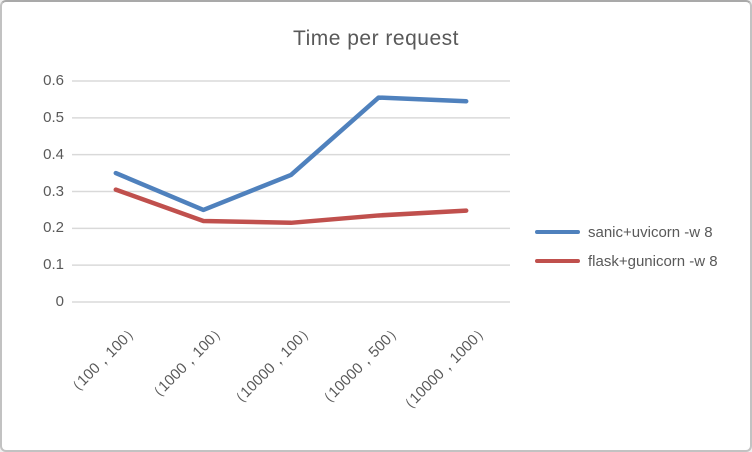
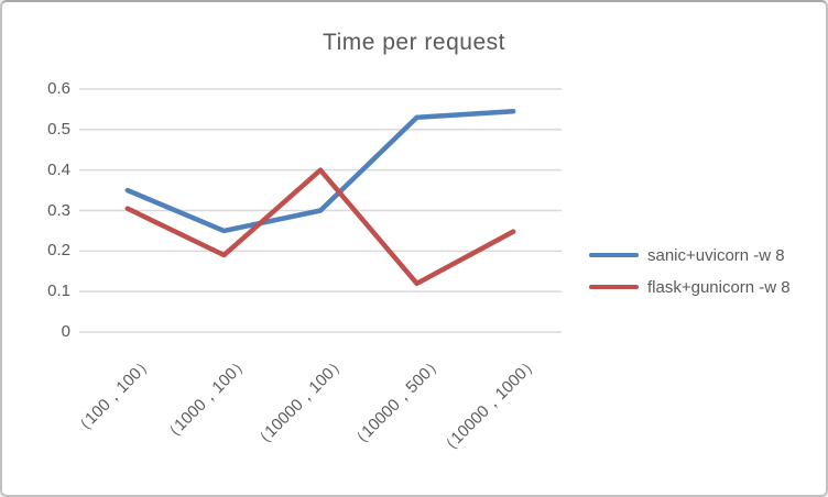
flask+gunicorn -w 8/（1000，100）: 0.22 -> 0.19
sanic+uvicorn -w 8/（10000，100）: 0.34 -> 0.30
flask+gunicorn -w 8/（10000，100）: 0.21 -> 0.40
sanic+uvicorn -w 8/（10000，500）: 0.56 -> 0.53
flask+gunicorn -w 8/（10000，500）: 0.23 -> 0.12
